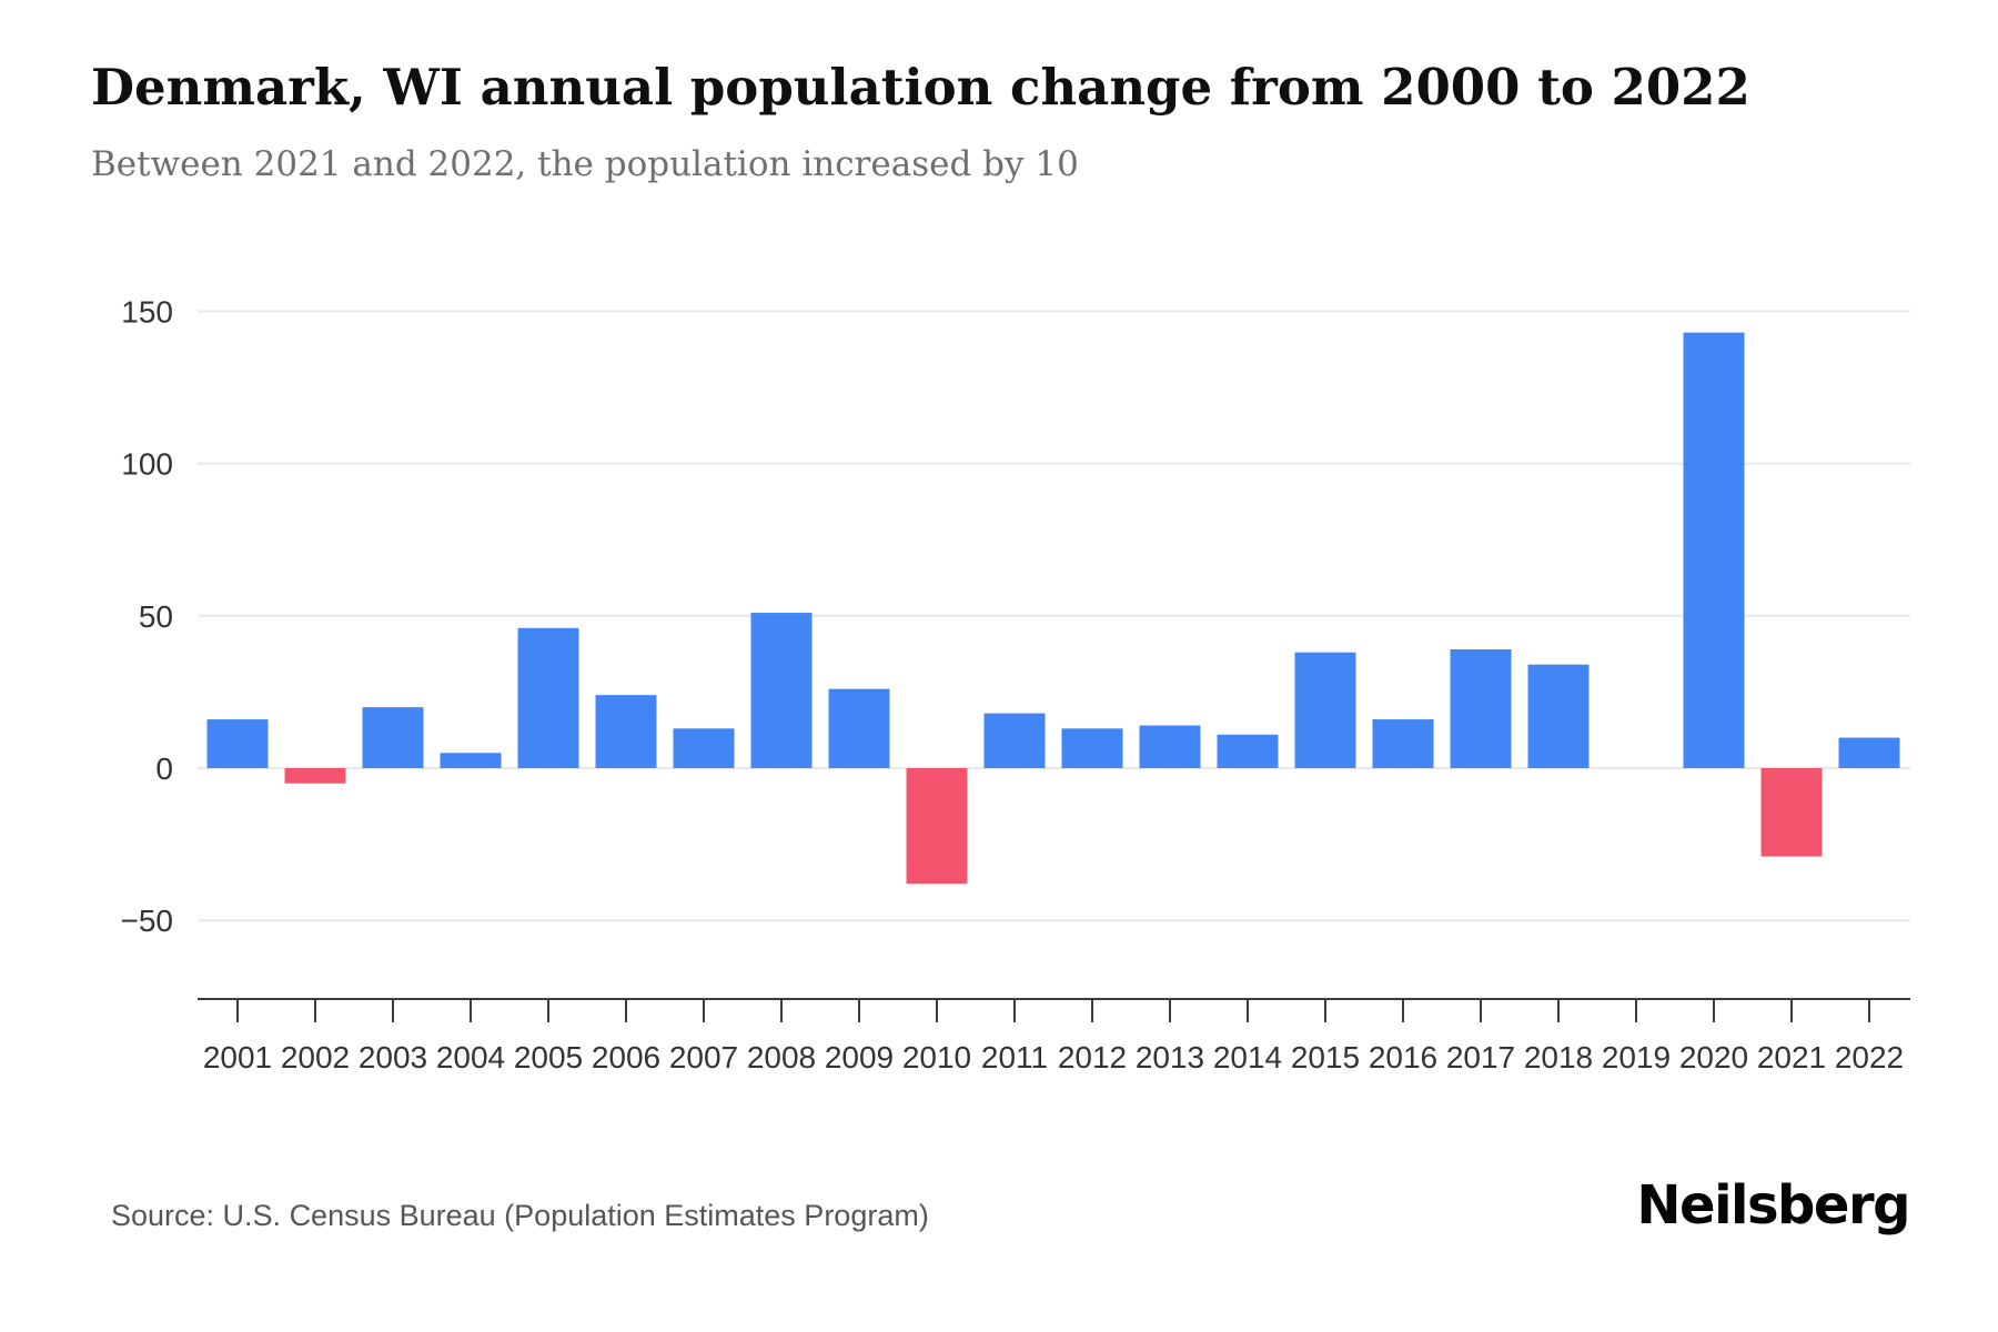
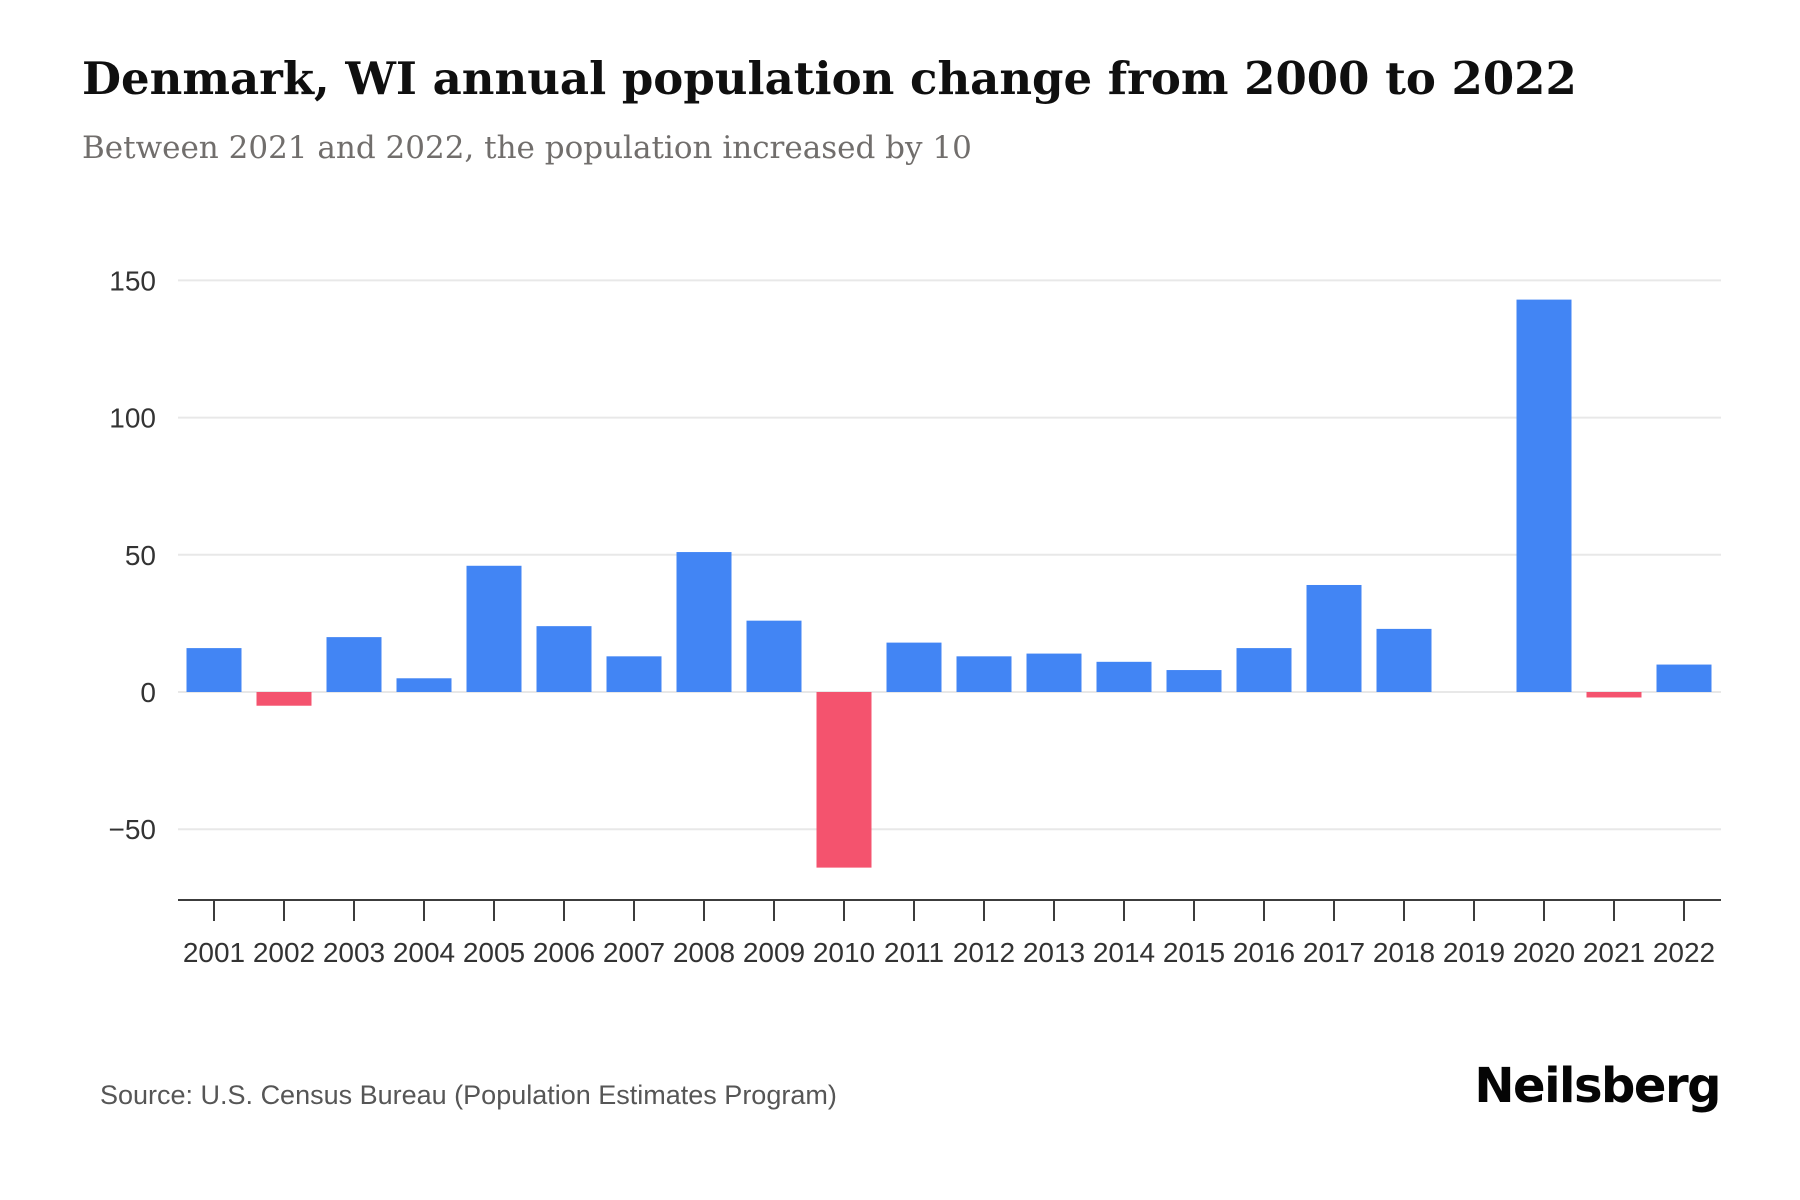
2010: -38 -> -64
2015: 38 -> 8
2018: 34 -> 23
2021: -29 -> -2
